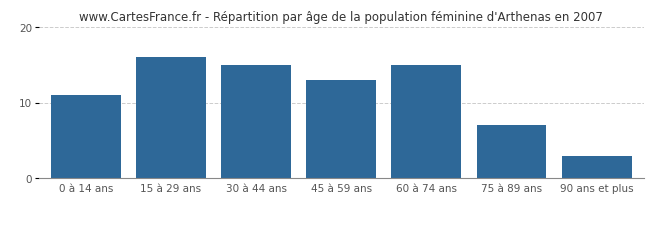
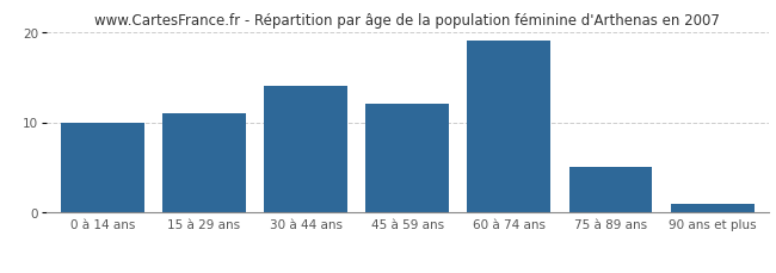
0 à 14 ans: 11 -> 10
15 à 29 ans: 16 -> 11
30 à 44 ans: 15 -> 14
45 à 59 ans: 13 -> 12
60 à 74 ans: 15 -> 19
75 à 89 ans: 7 -> 5
90 ans et plus: 3 -> 1
